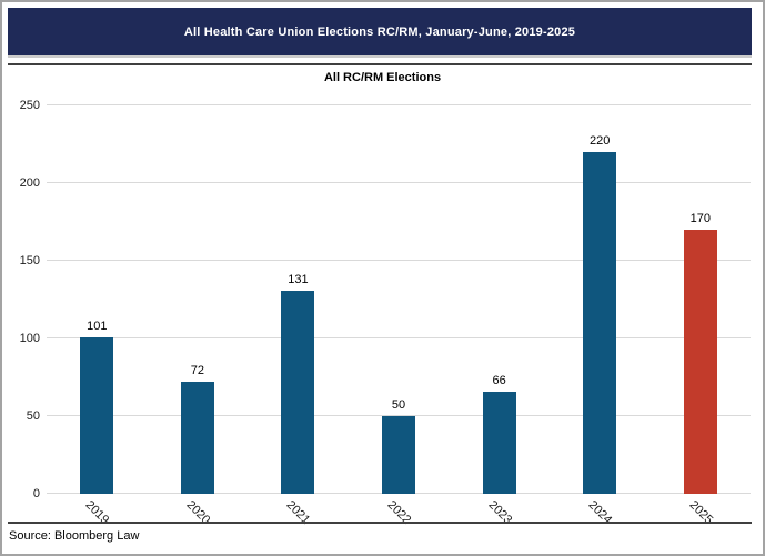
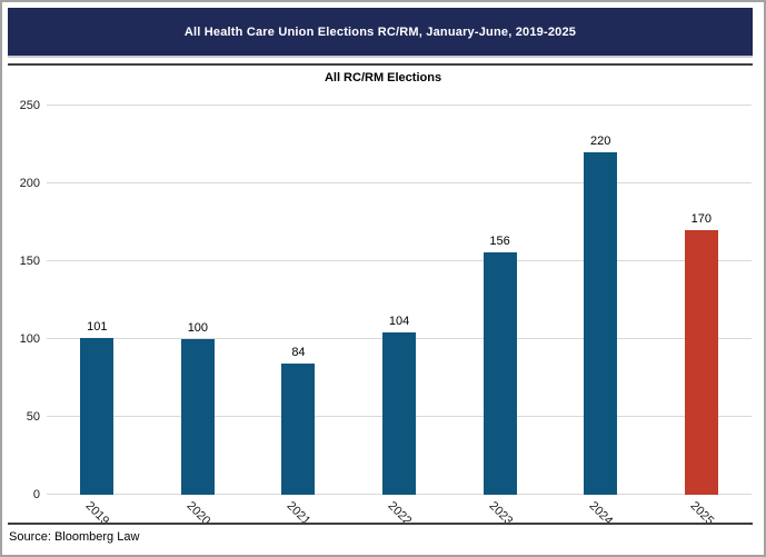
2020: 72 -> 100
2021: 131 -> 84
2022: 50 -> 104
2023: 66 -> 156
